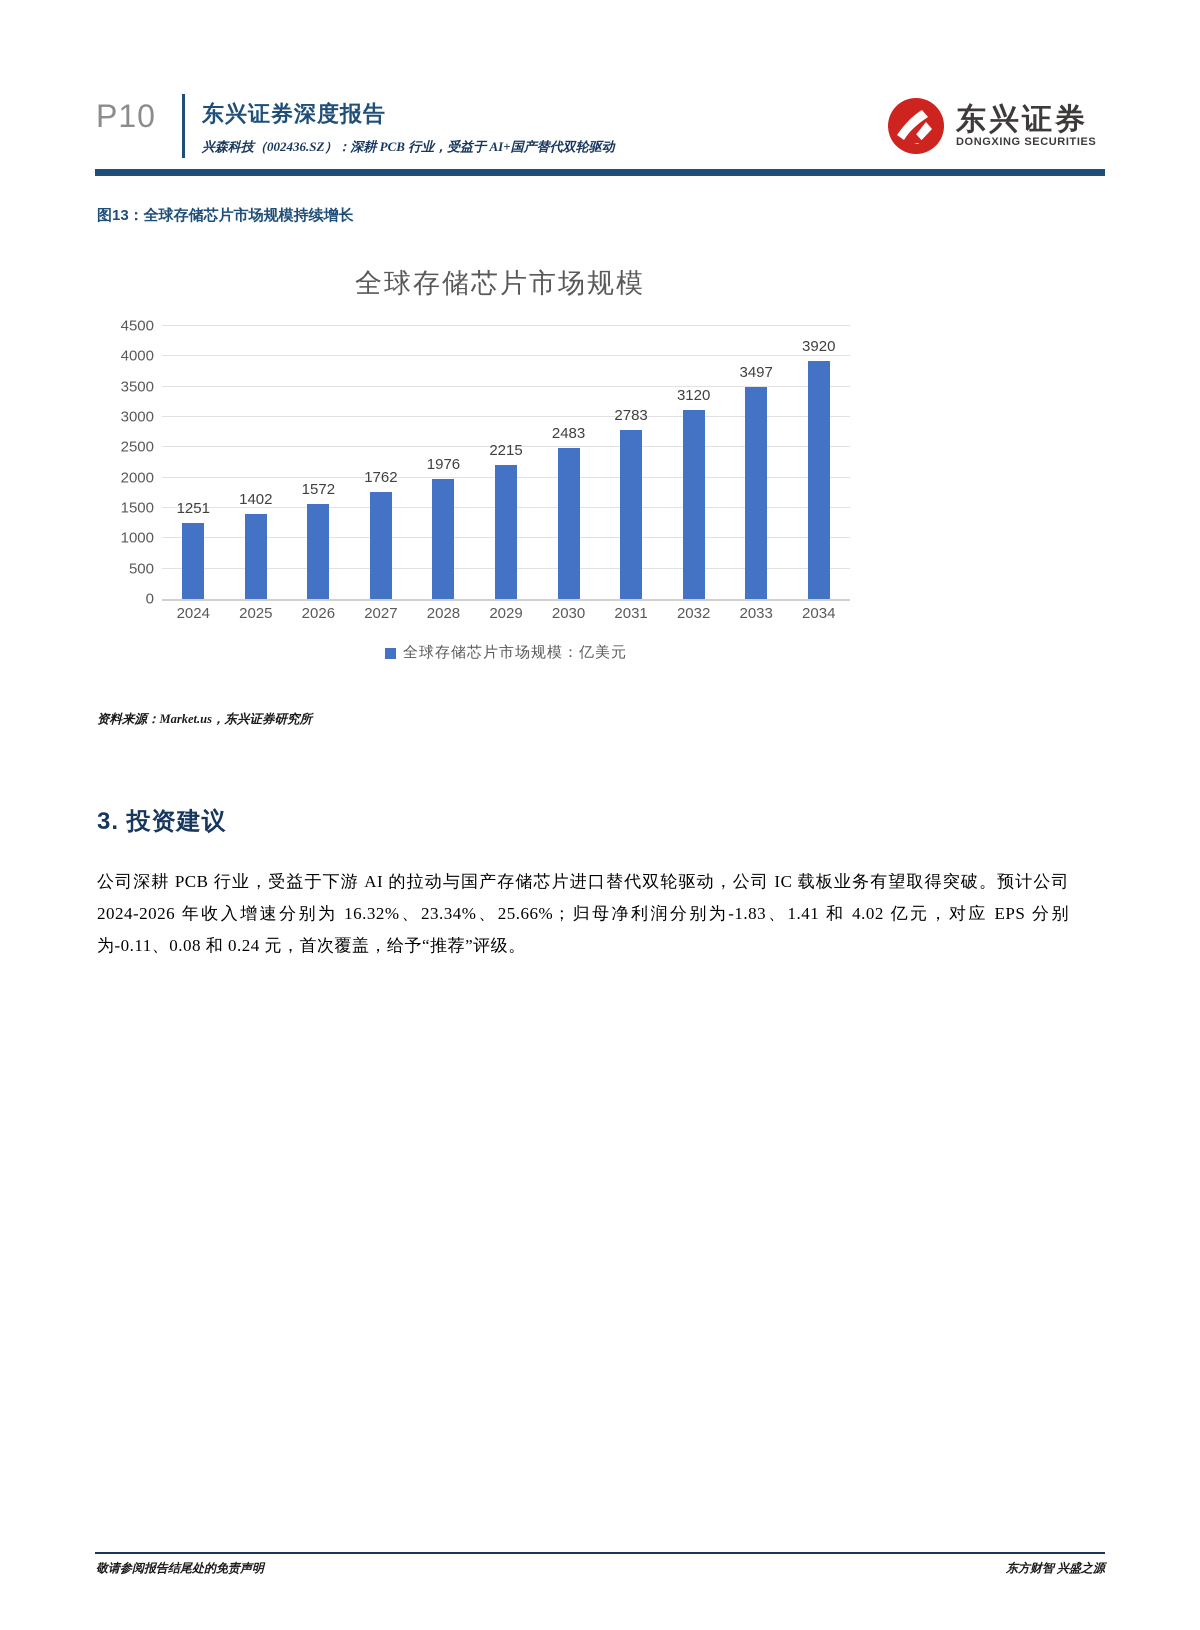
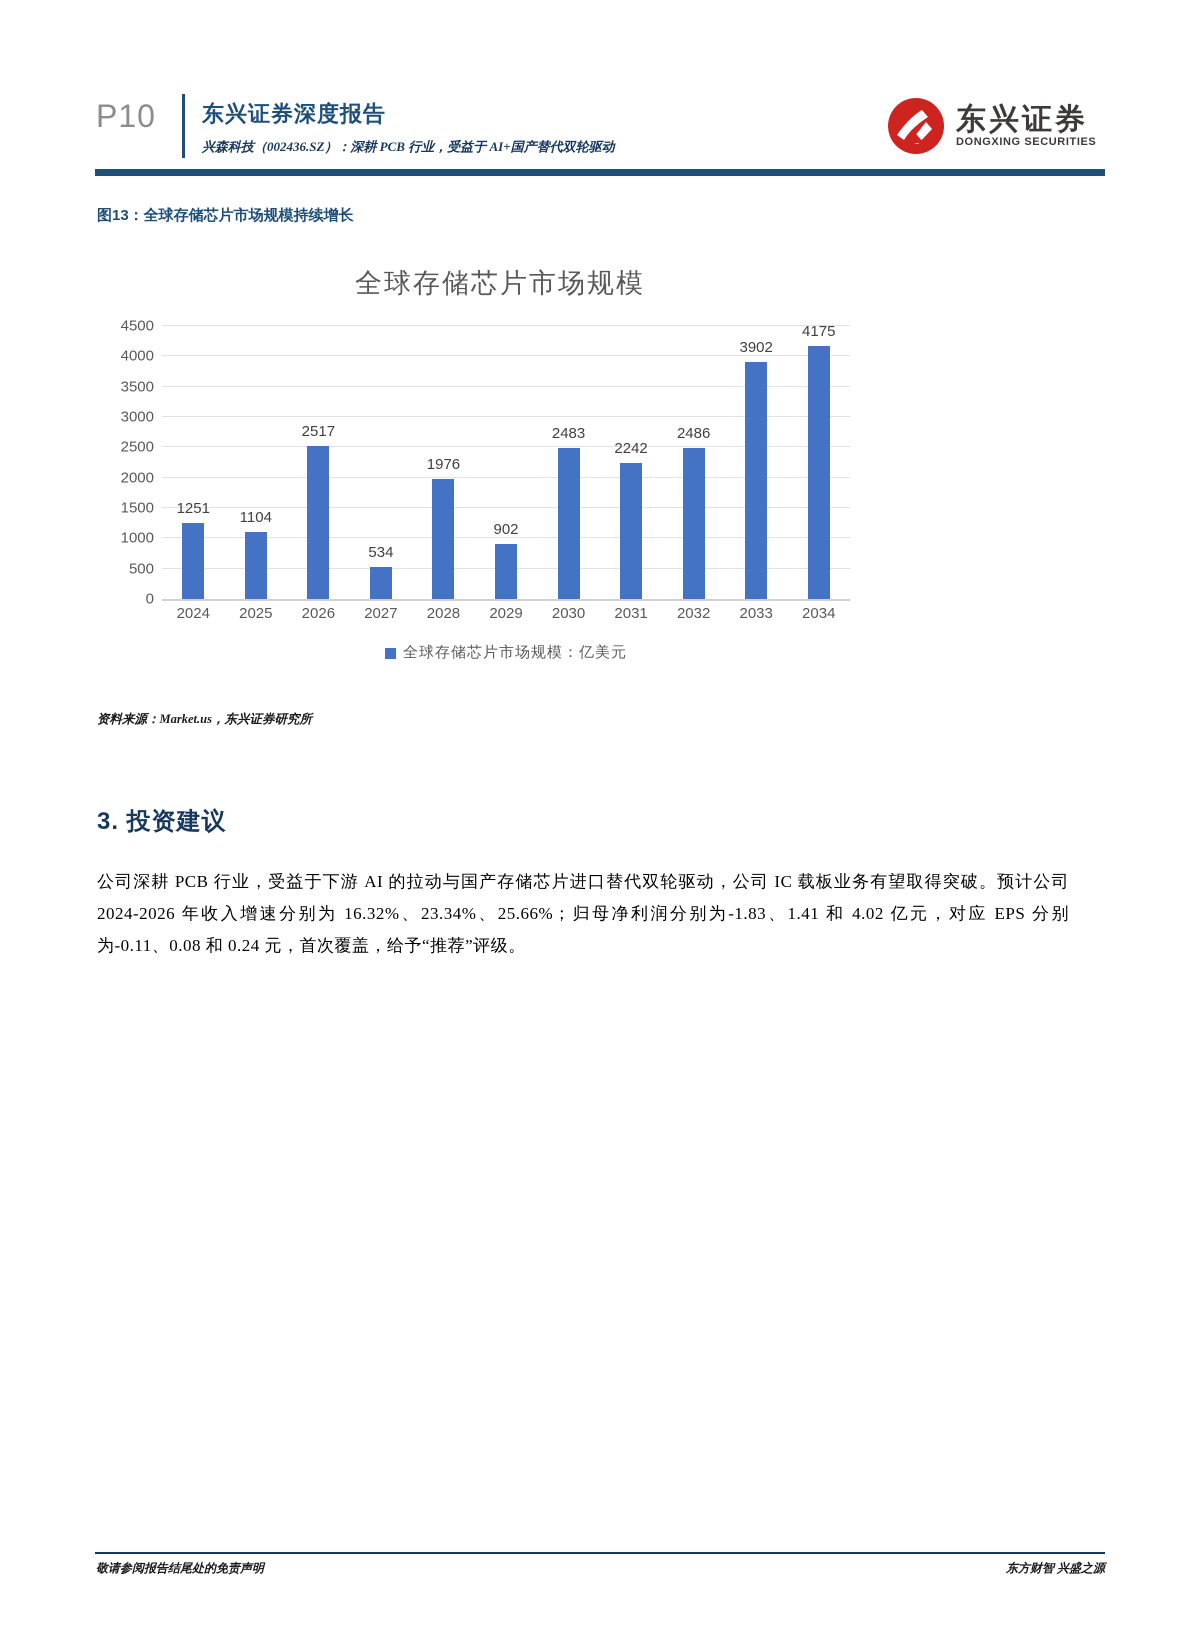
2025: 1402 -> 1104
2026: 1572 -> 2517
2027: 1762 -> 534
2029: 2215 -> 902
2031: 2783 -> 2242
2032: 3120 -> 2486
2033: 3497 -> 3902
2034: 3920 -> 4175
